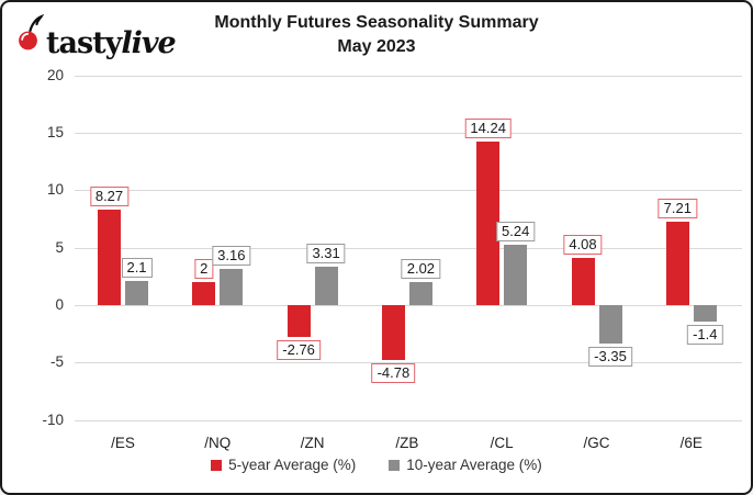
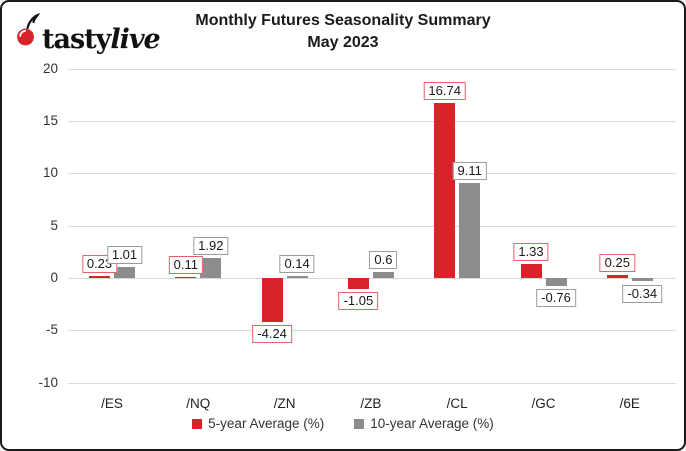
5-year Average (%)//ES: 8.27 -> 0.23
10-year Average (%)//ES: 2.1 -> 1.01
5-year Average (%)//NQ: 2 -> 0.11
10-year Average (%)//NQ: 3.16 -> 1.92
5-year Average (%)//ZN: -2.76 -> -4.24
10-year Average (%)//ZN: 3.31 -> 0.14
5-year Average (%)//ZB: -4.78 -> -1.05
10-year Average (%)//ZB: 2.02 -> 0.6
5-year Average (%)//CL: 14.24 -> 16.74
10-year Average (%)//CL: 5.24 -> 9.11
5-year Average (%)//GC: 4.08 -> 1.33
10-year Average (%)//GC: -3.35 -> -0.76
5-year Average (%)//6E: 7.21 -> 0.25
10-year Average (%)//6E: -1.4 -> -0.34
